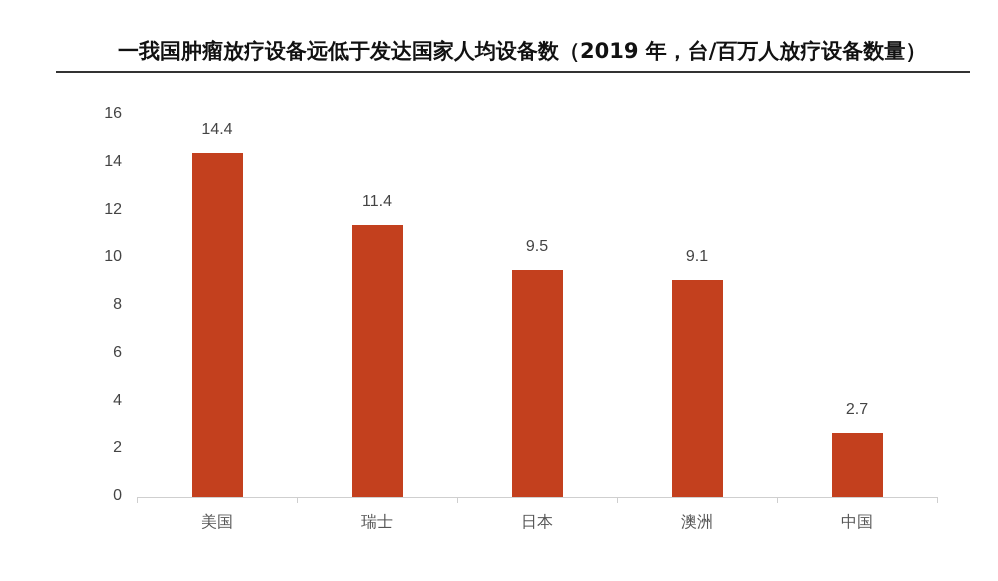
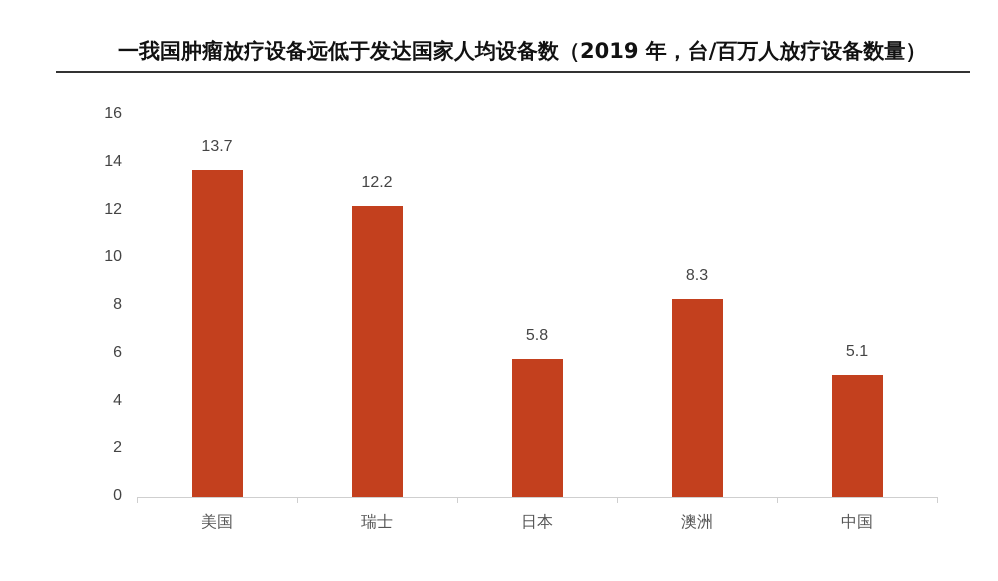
美国: 14.4 -> 13.7
瑞士: 11.4 -> 12.2
日本: 9.5 -> 5.8
澳洲: 9.1 -> 8.3
中国: 2.7 -> 5.1
